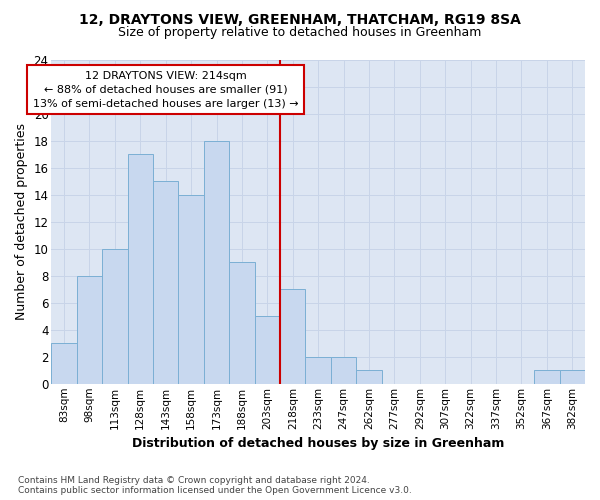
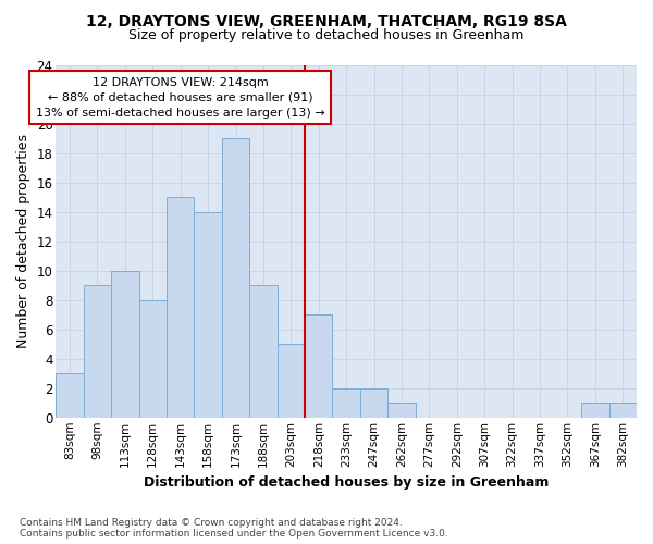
98sqm: 8 -> 9
128sqm: 17 -> 8
173sqm: 18 -> 19
